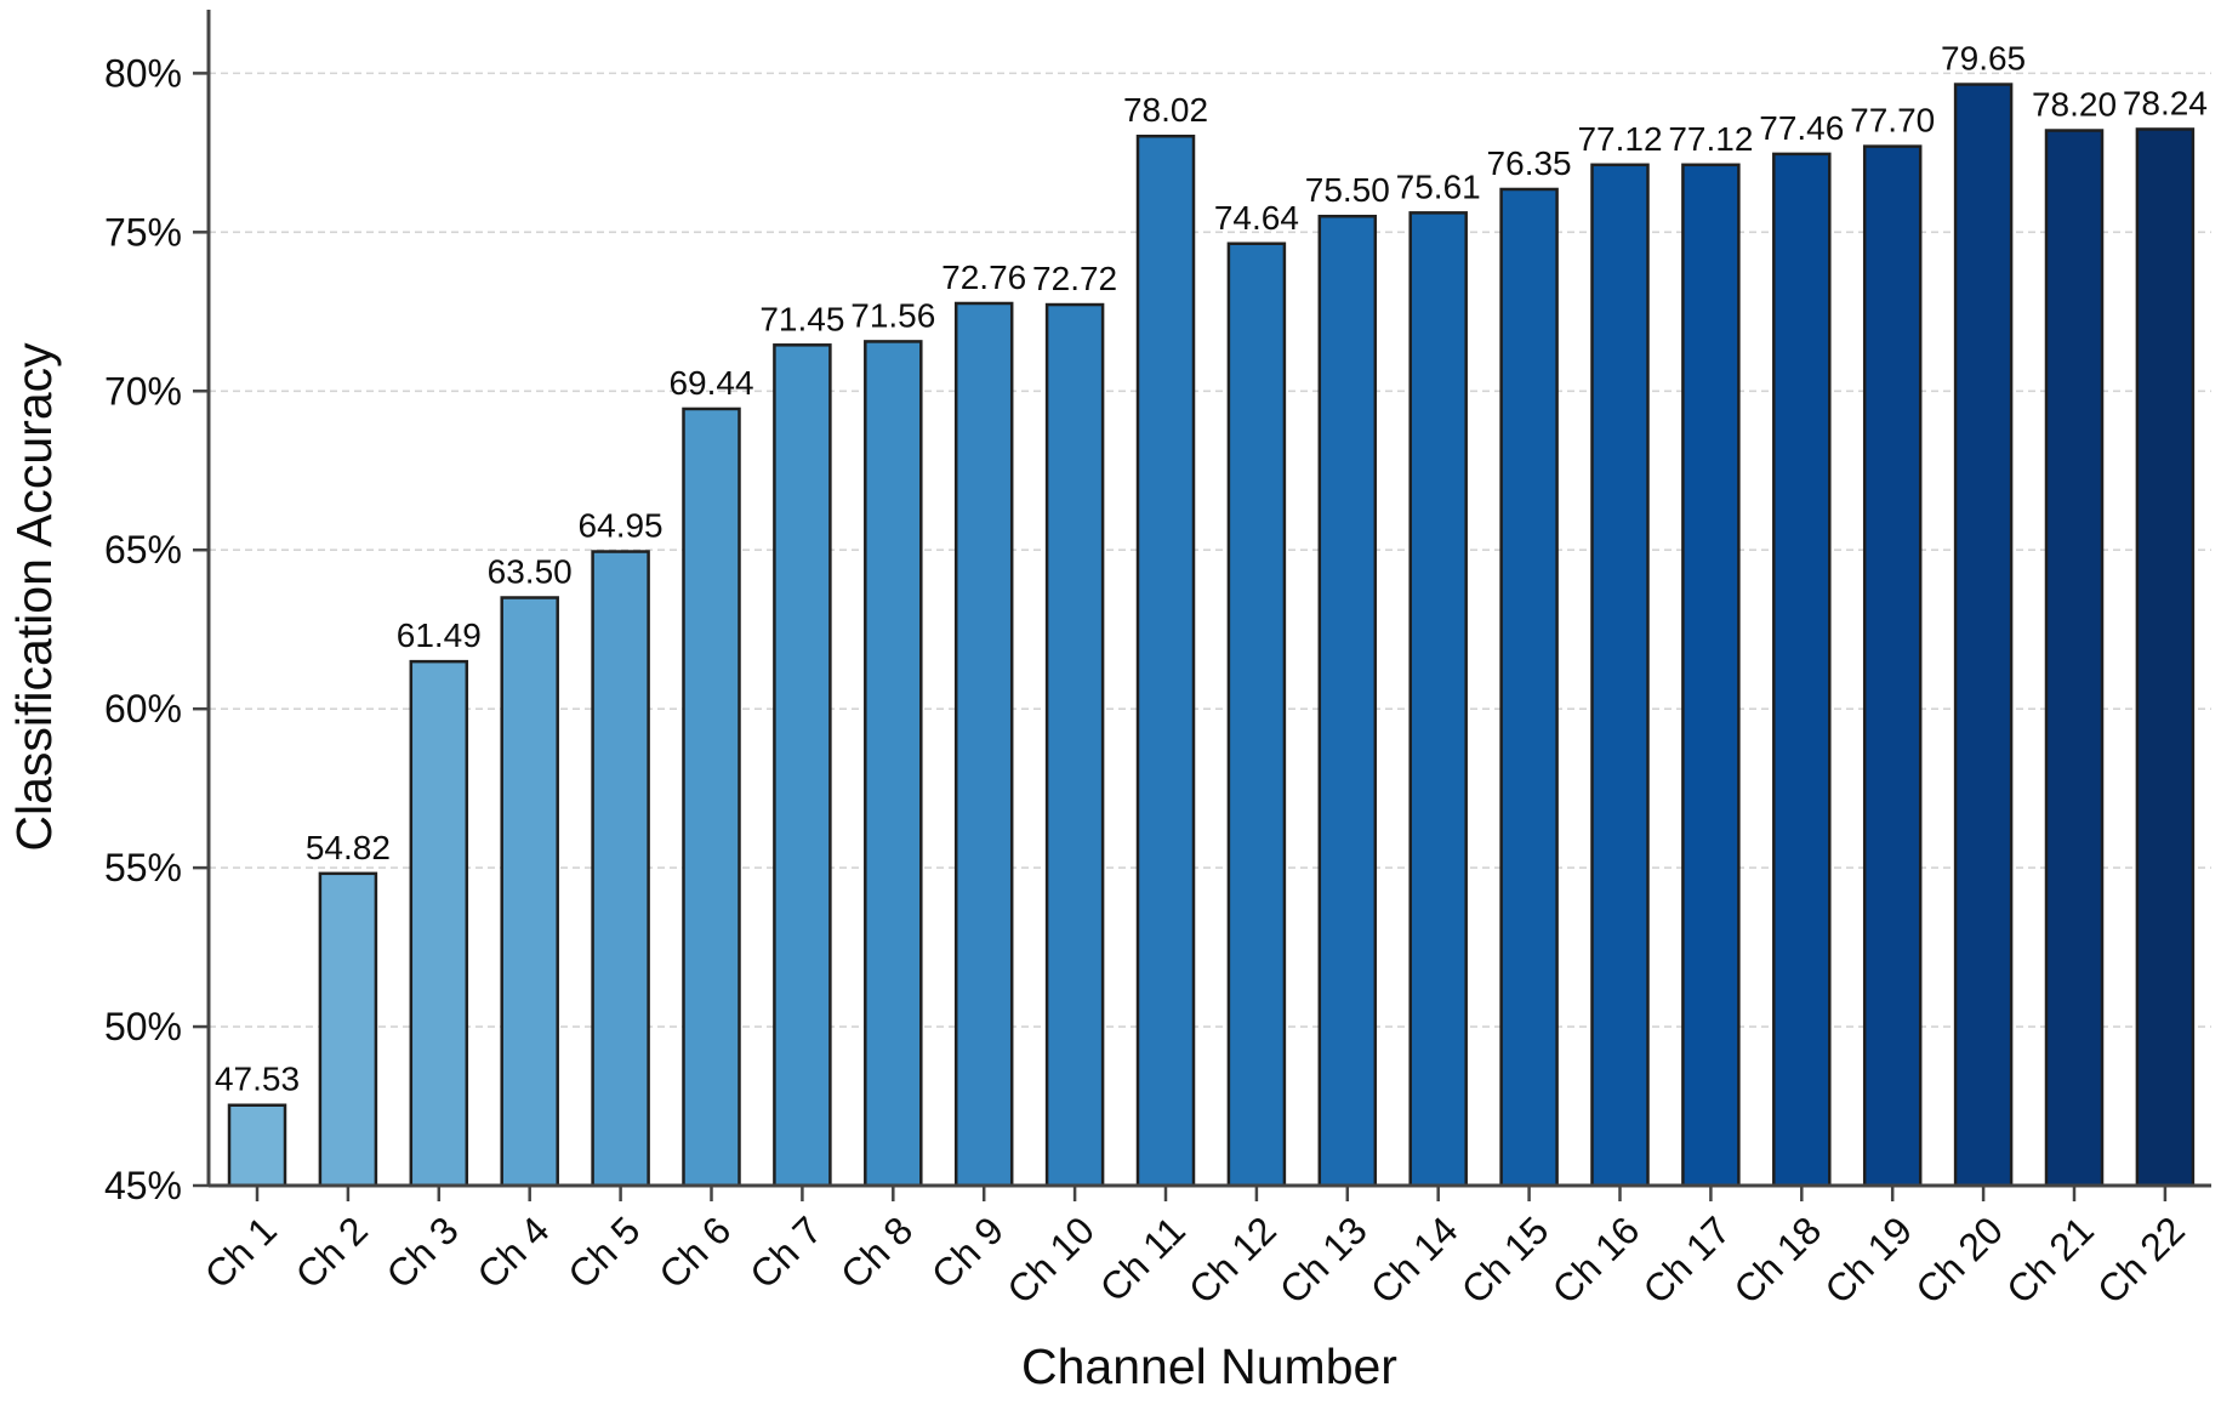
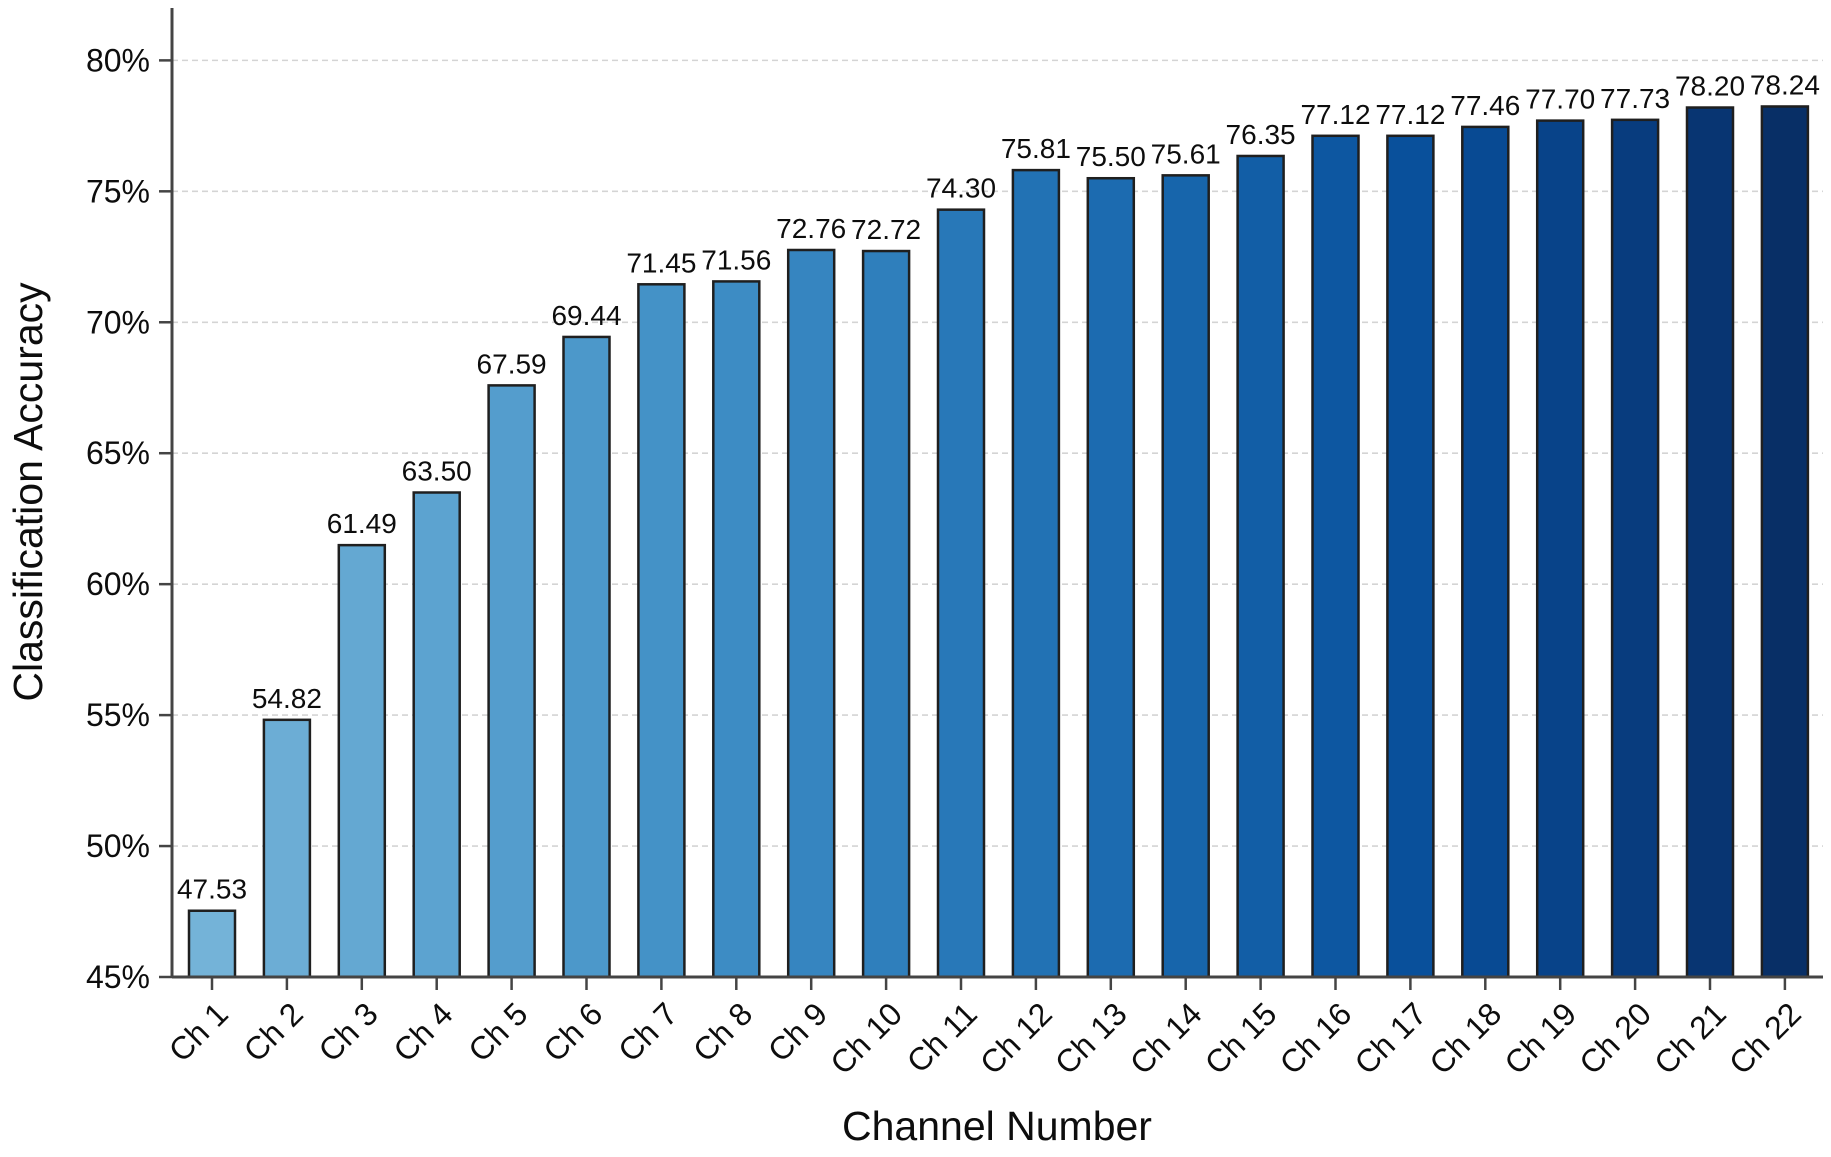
Ch 5: 64.95 -> 67.59
Ch 11: 78.02 -> 74.30
Ch 12: 74.64 -> 75.81
Ch 20: 79.65 -> 77.73
